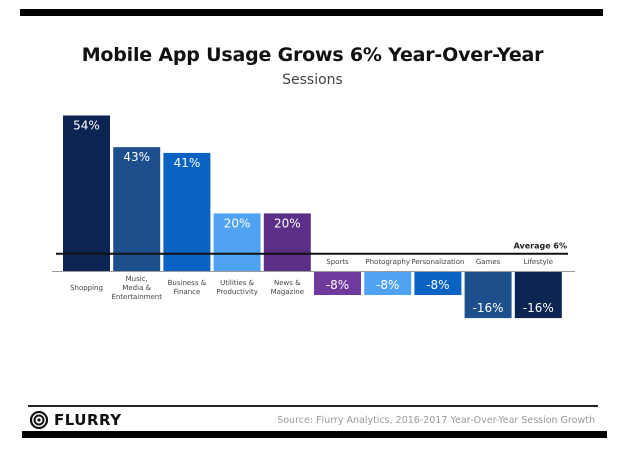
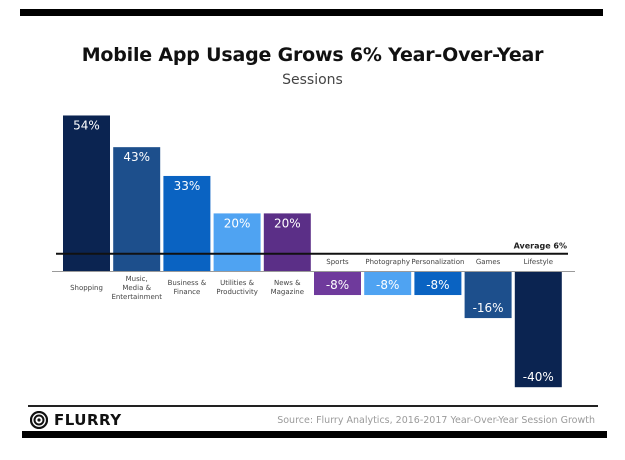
Business & Finance: 41% -> 33%
Lifestyle: -16% -> -40%
